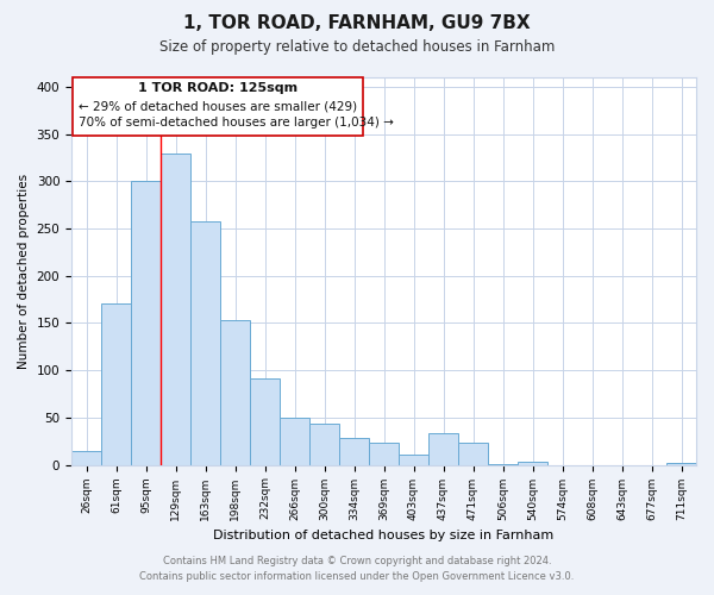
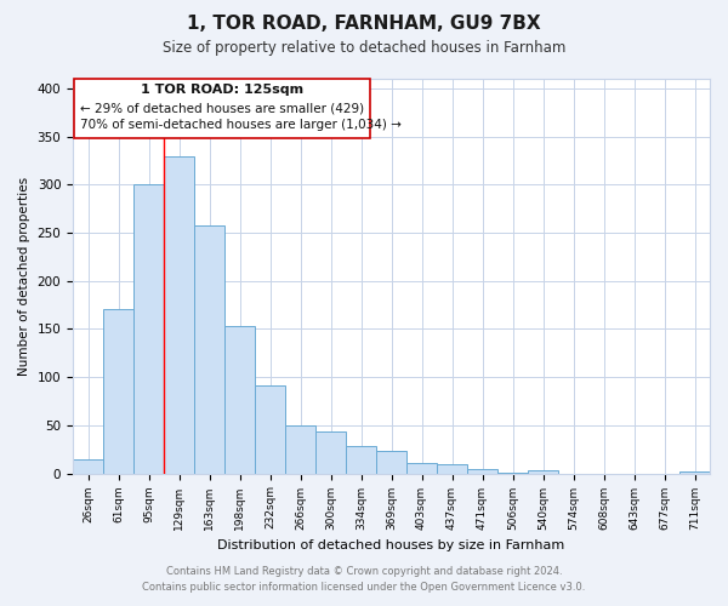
437sqm: 34 -> 10
471sqm: 24 -> 5
